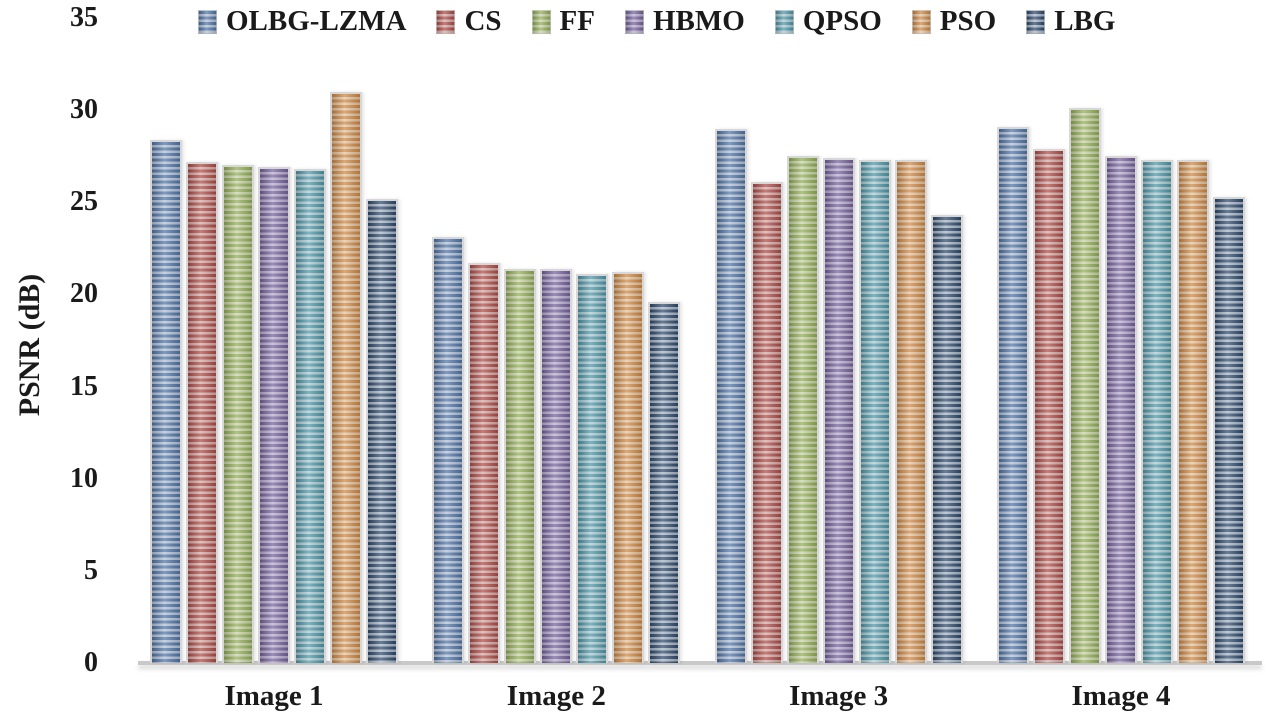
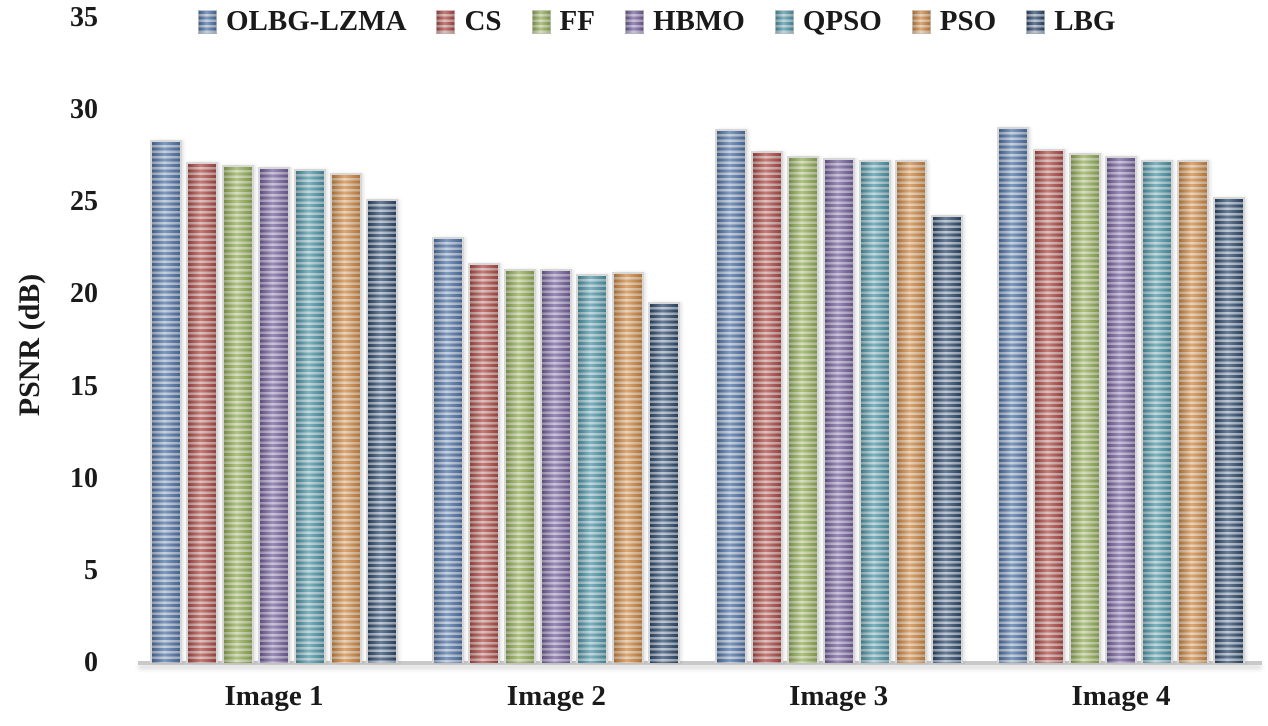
PSO/Image 1: 31.0 -> 26.6
CS/Image 3: 26.1 -> 27.8
FF/Image 4: 30.1 -> 27.7
